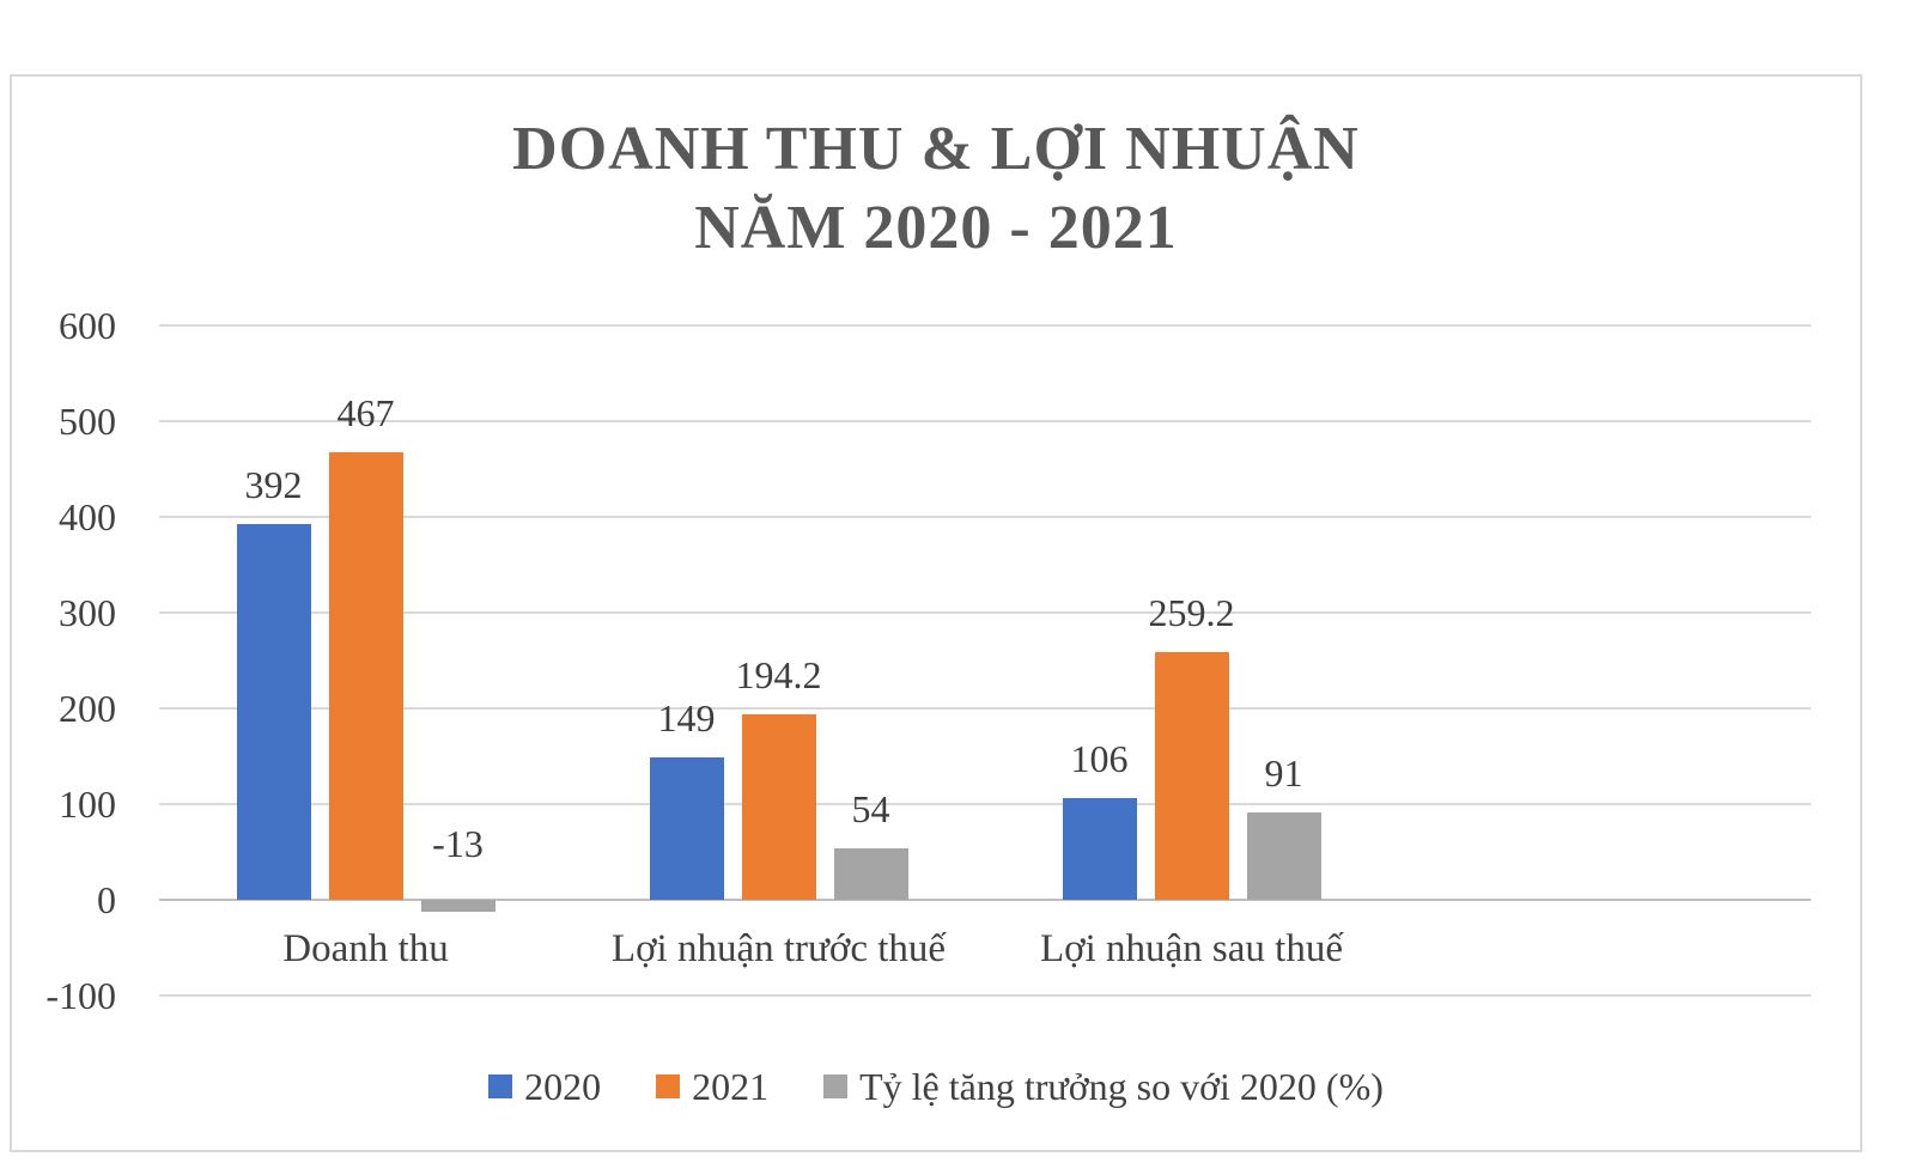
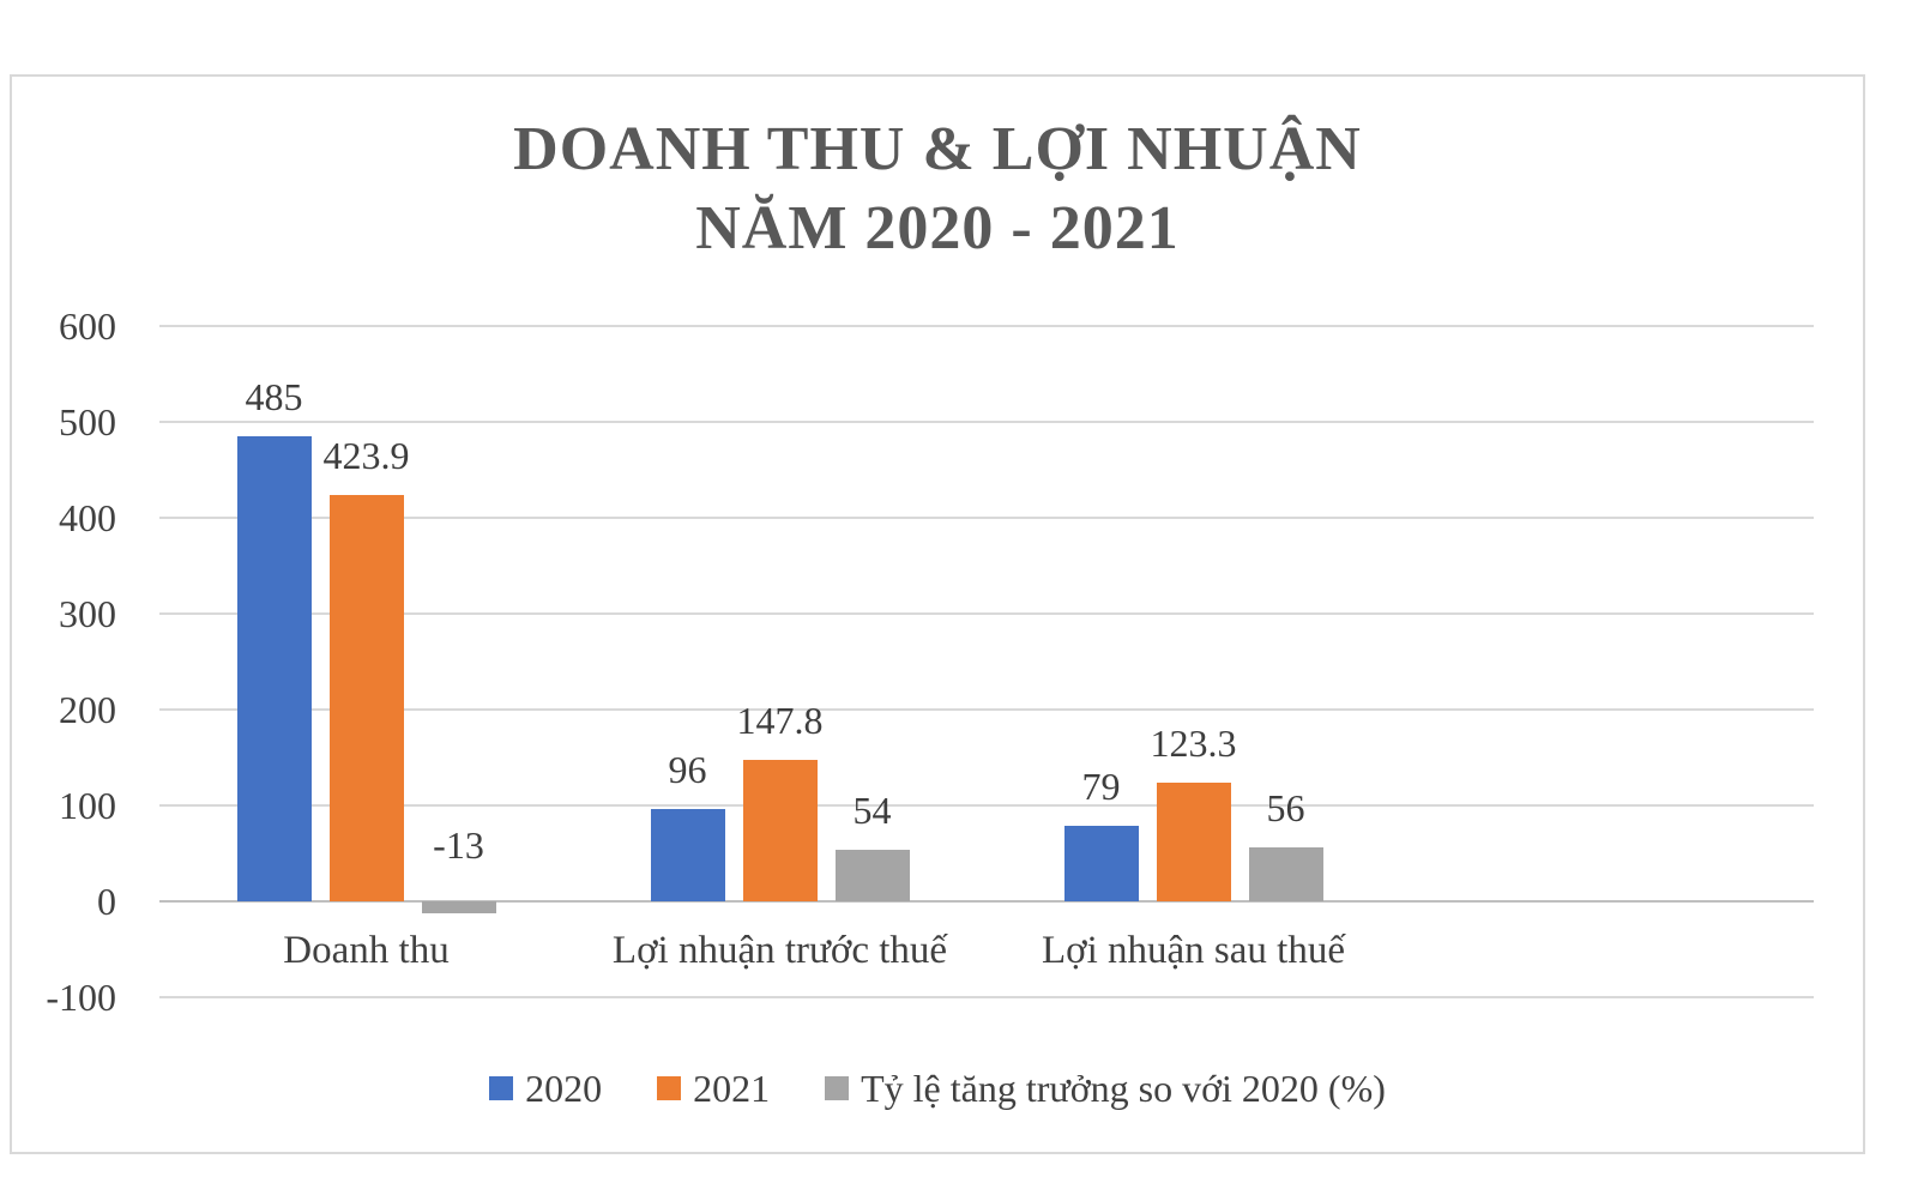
2020/Doanh thu: 392 -> 485
2021/Doanh thu: 467 -> 423.9
2020/Lợi nhuận trước thuế: 149 -> 96
2021/Lợi nhuận trước thuế: 194.2 -> 147.8
2020/Lợi nhuận sau thuế: 106 -> 79
2021/Lợi nhuận sau thuế: 259.2 -> 123.3
Tỷ lệ tăng trưởng so với 2020 (%)/Lợi nhuận sau thuế: 91 -> 56
